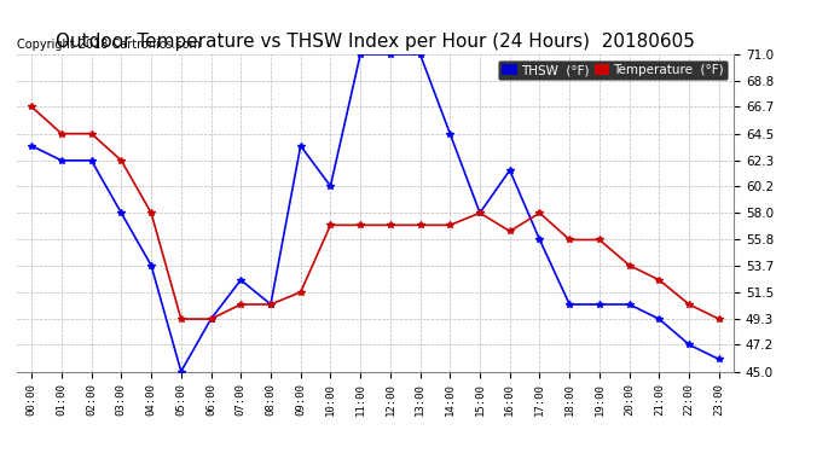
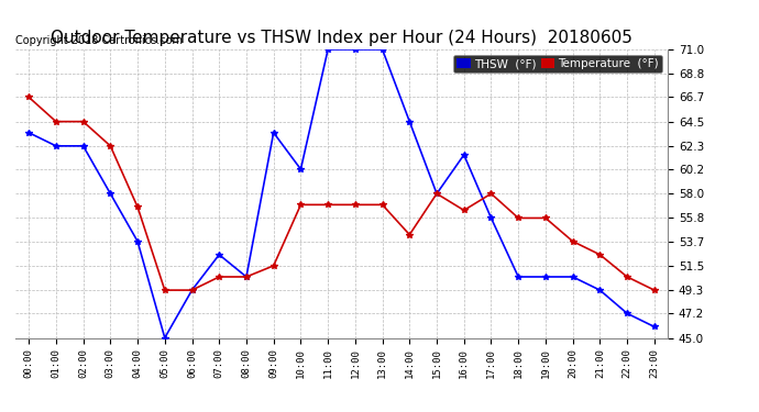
Temperature (°F)/04:00: 58.0 -> 56.8
Temperature (°F)/14:00: 57.0 -> 54.3
